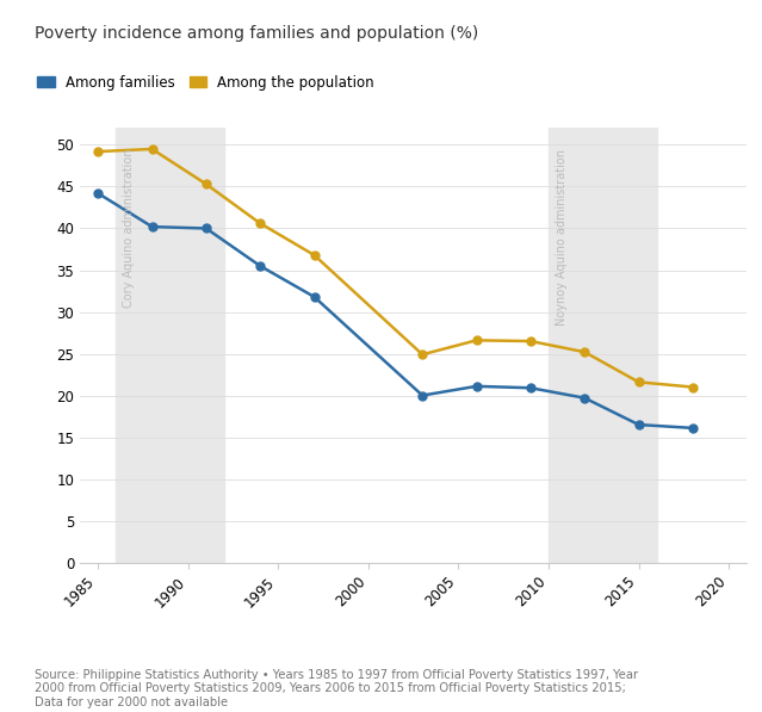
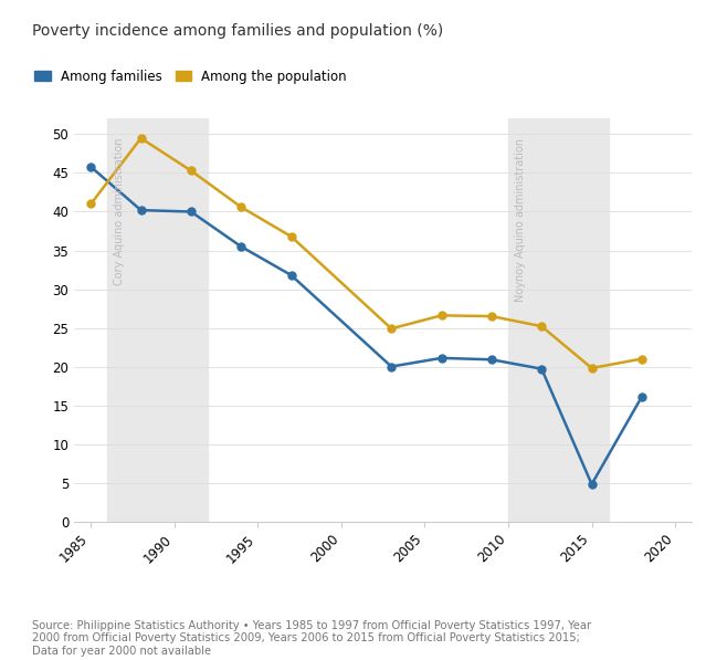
Among families/1985: 44.2 -> 45.8
Among the population/1985: 49.2 -> 41.0
Among families/2015: 16.5 -> 4.8
Among the population/2015: 21.6 -> 19.8
